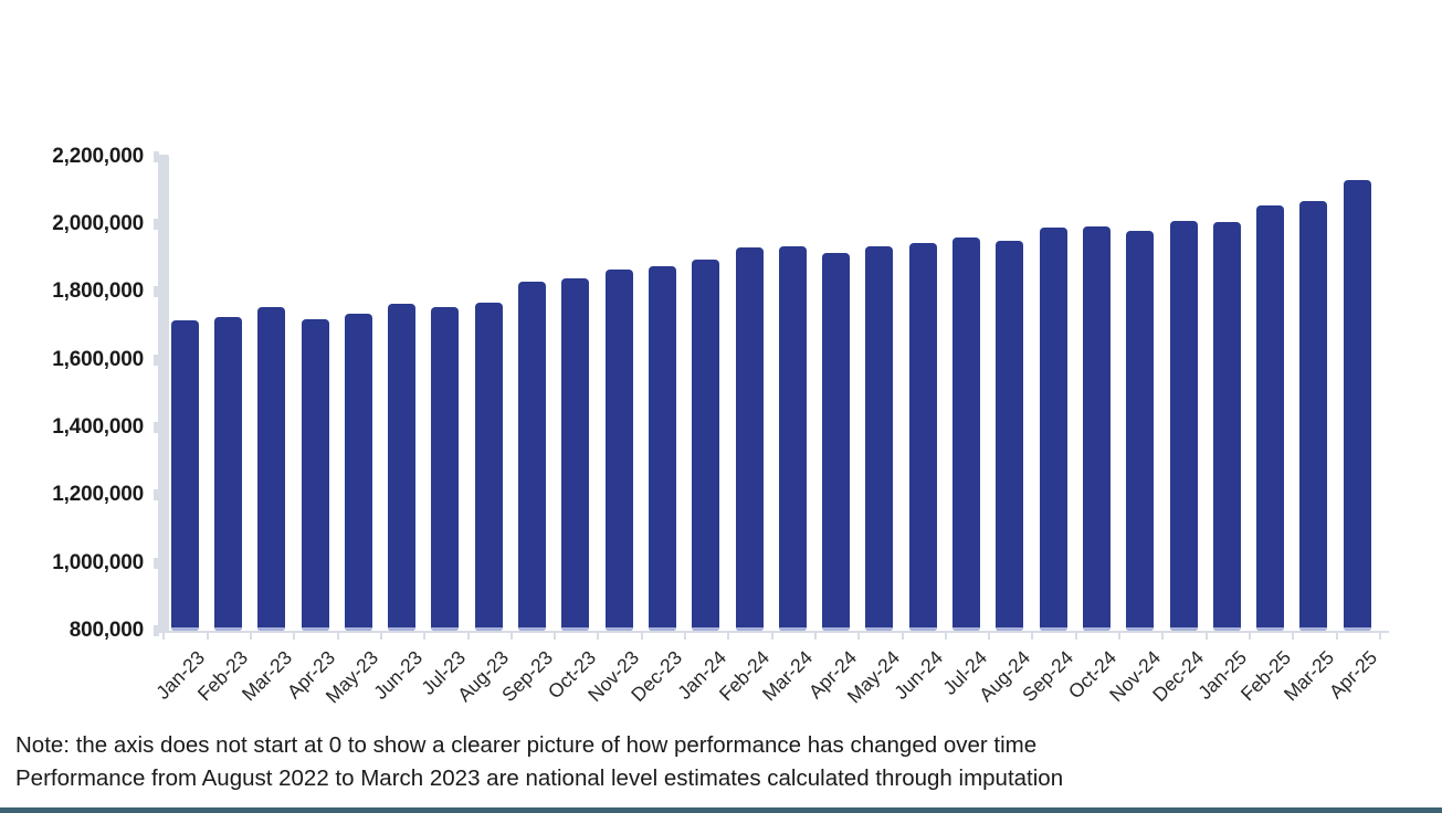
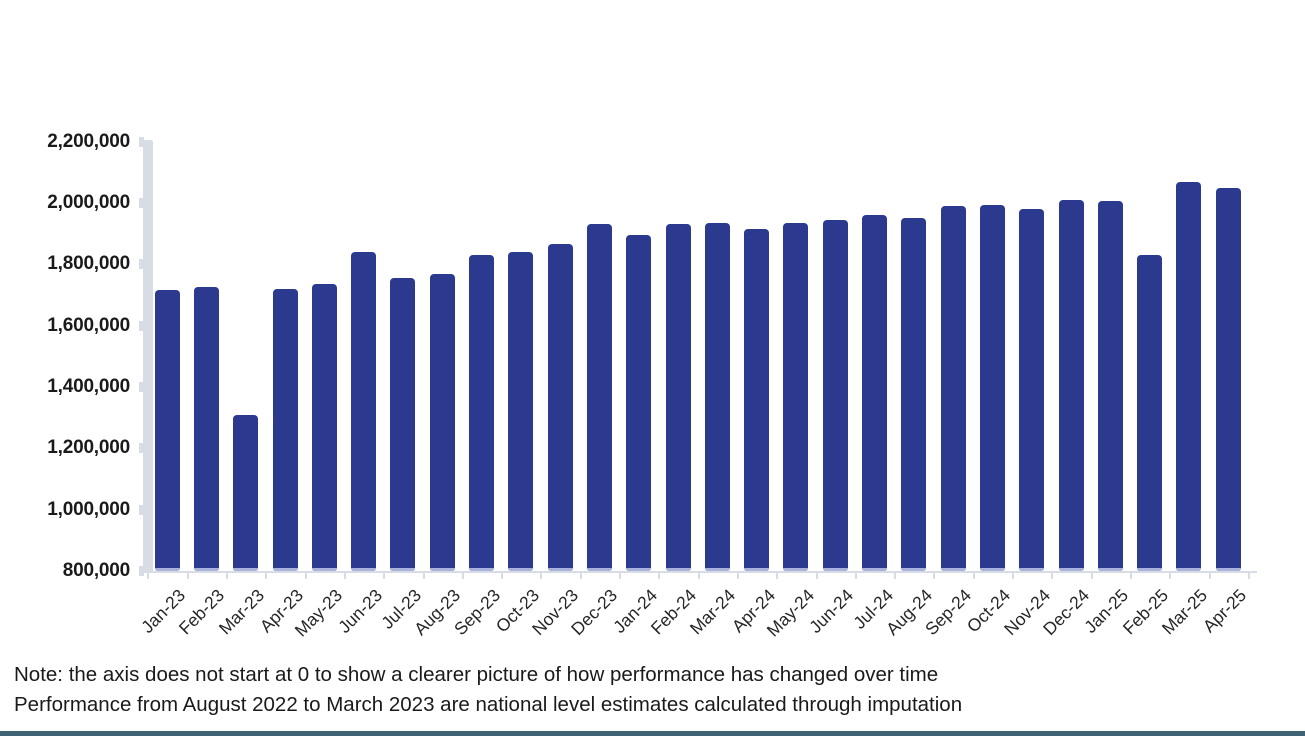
Mar-23: 1760000 -> 1310000
Jun-23: 1760000 -> 1840000
Dec-23: 1880000 -> 1930000
Feb-25: 2060000 -> 1830000
Apr-25: 2130000 -> 2050000
